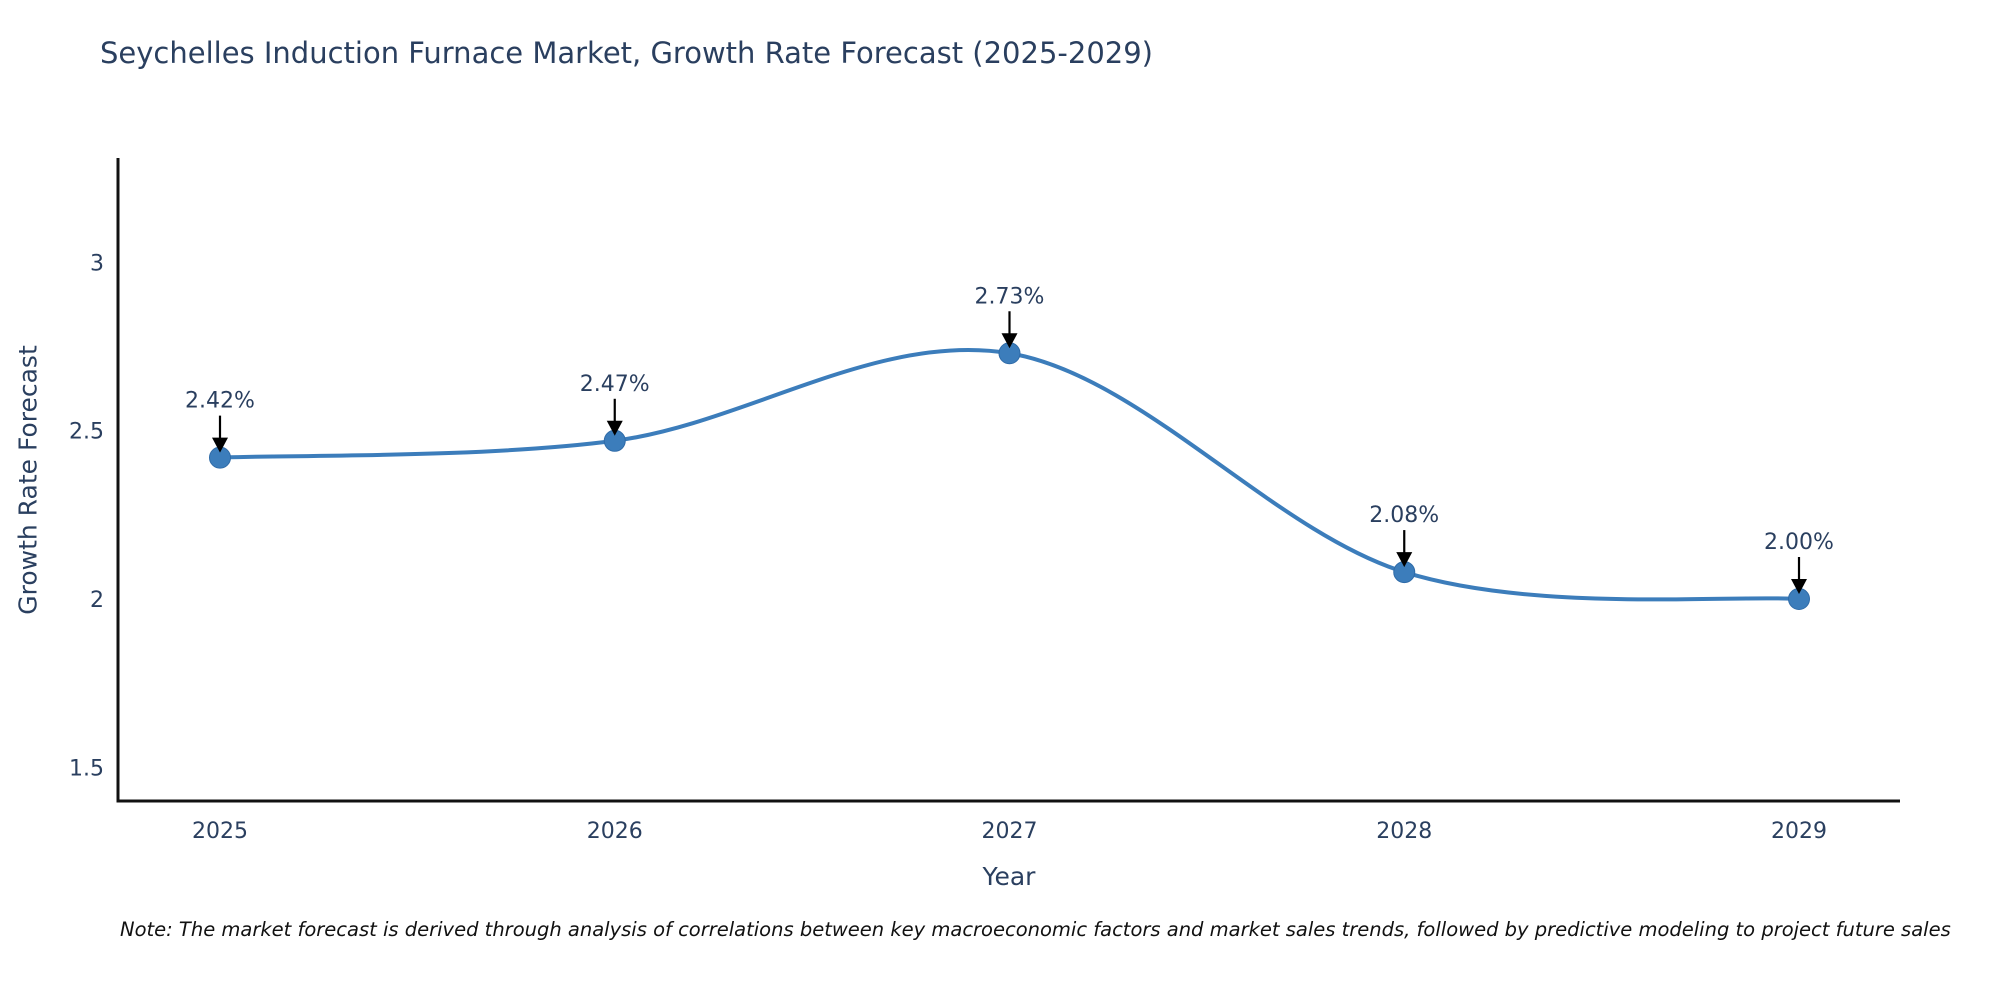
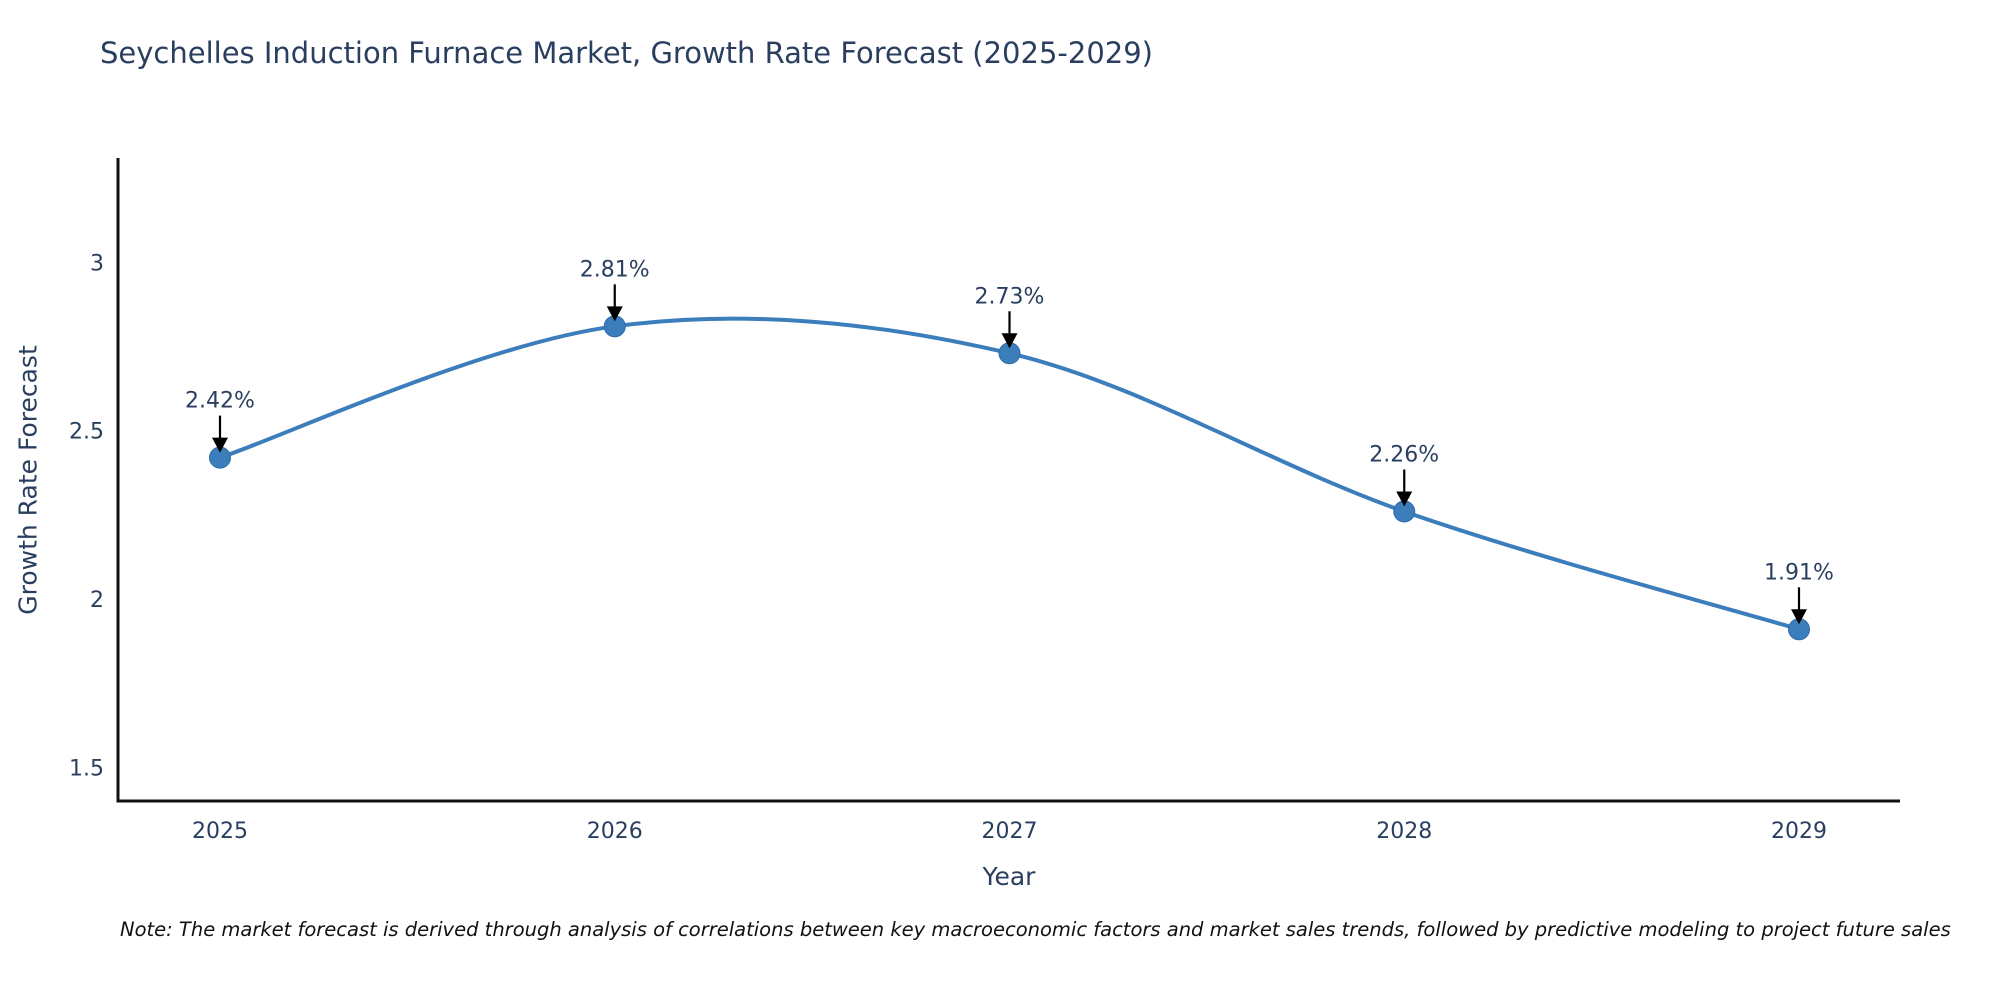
2026: 2.47% -> 2.81%
2028: 2.08% -> 2.26%
2029: 2.00% -> 1.91%
